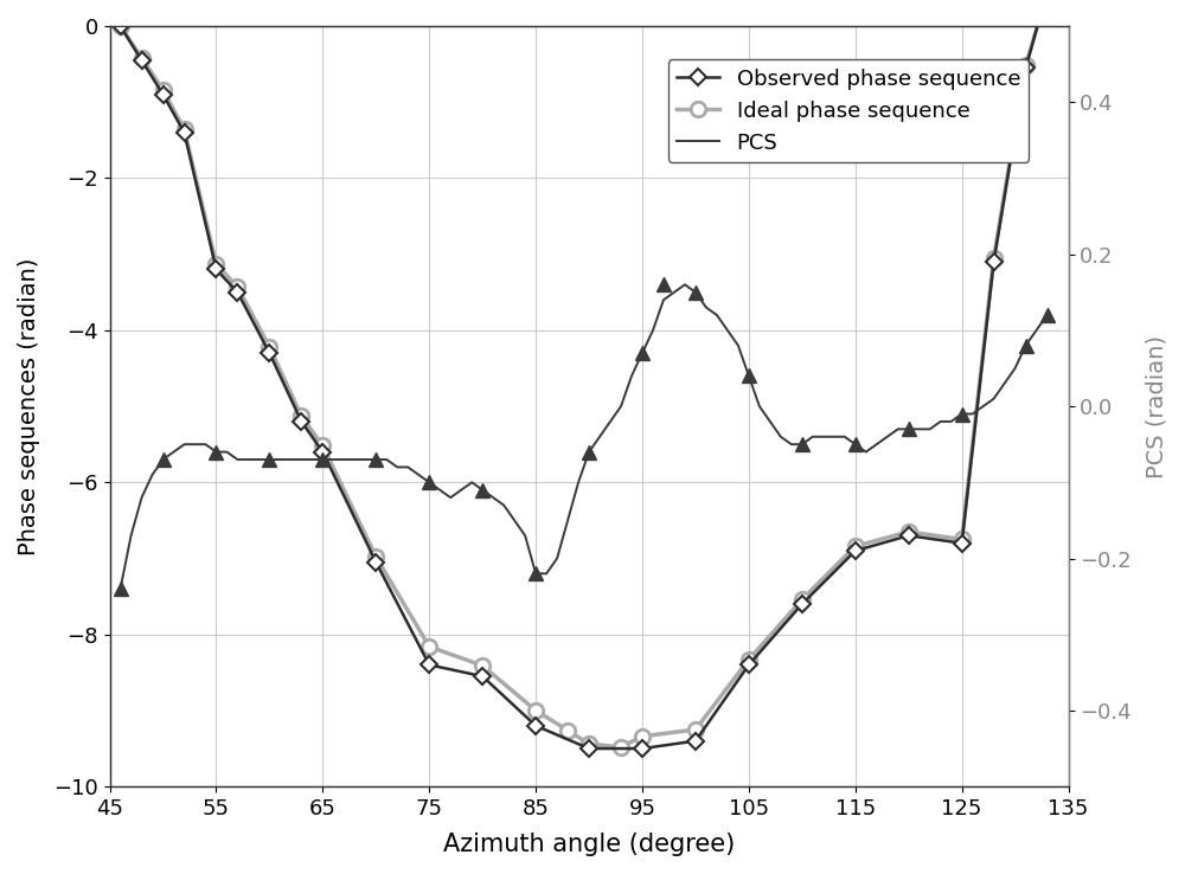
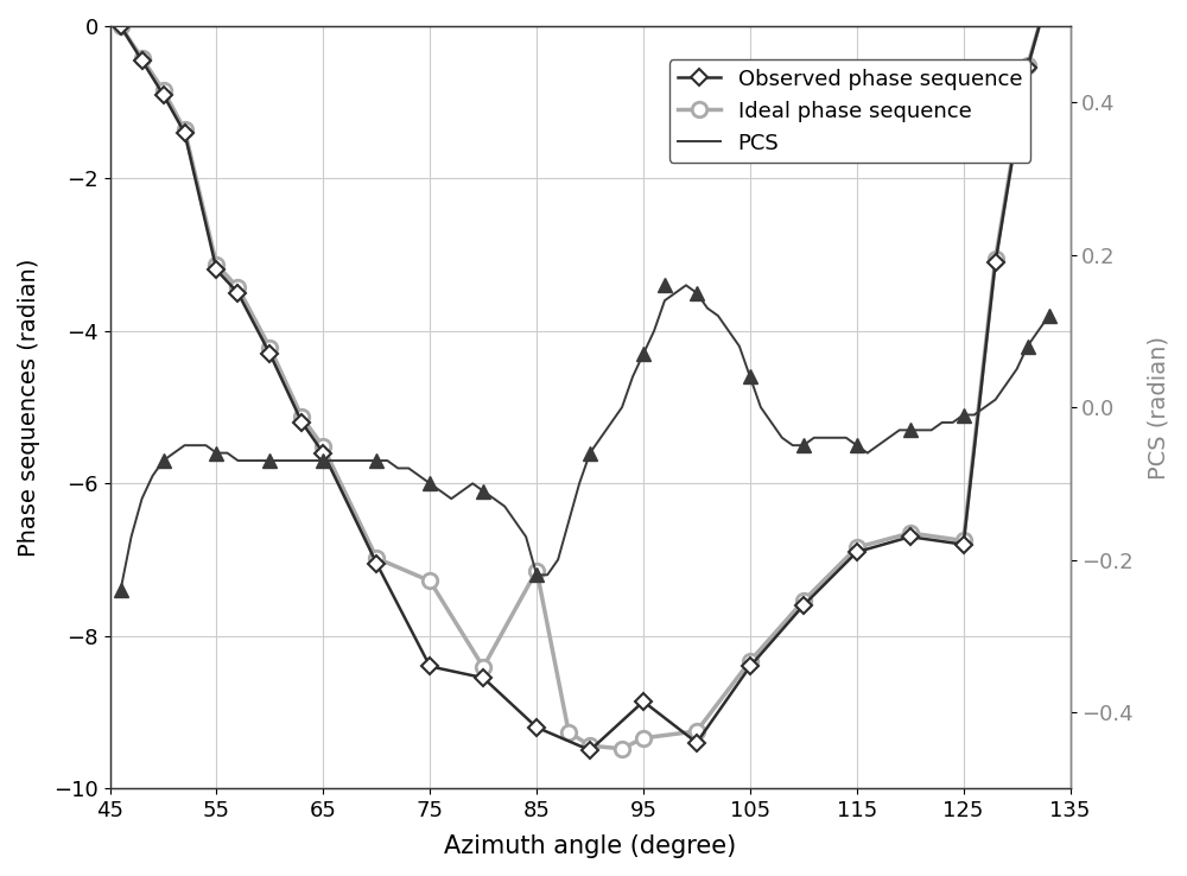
Ideal phase sequence/75: -8.16 -> -7.28
Ideal phase sequence/85: -9.00 -> -7.14
Observed phase sequence/95: -9.50 -> -8.86
